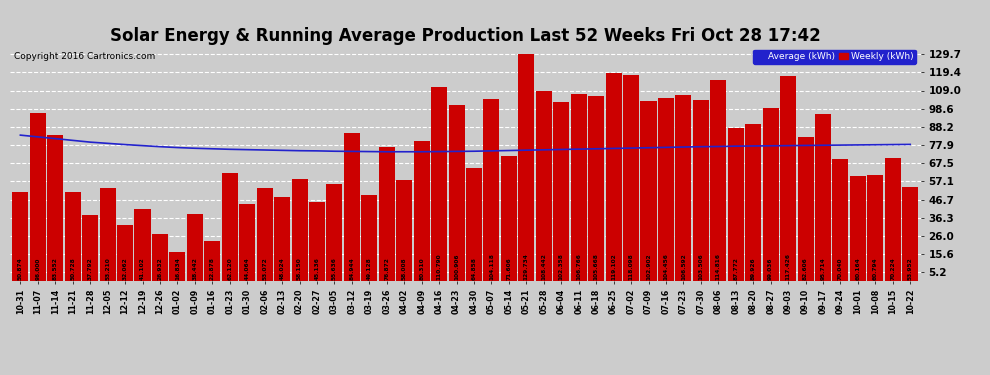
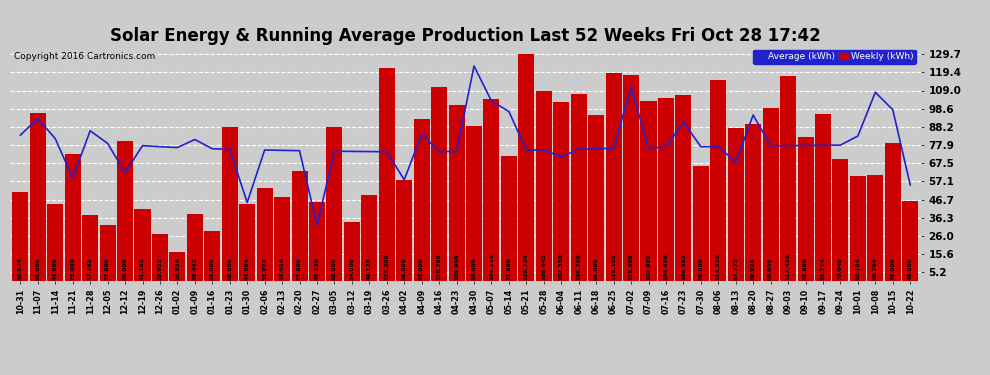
Average (kWh)/11-07: 82 -> 93
Weekly (kWh)/11-14: 84 -> 44
Weekly (kWh)/11-21: 51 -> 73
Average (kWh)/11-21: 80 -> 59
Average (kWh)/11-28: 80 -> 86
Weekly (kWh)/12-05: 53 -> 32
Weekly (kWh)/12-12: 32 -> 80
Average (kWh)/12-12: 78 -> 62
Average (kWh)/01-09: 76 -> 81
Weekly (kWh)/01-16: 23 -> 29
Weekly (kWh)/01-23: 62 -> 88
Average (kWh)/01-30: 75 -> 45
Weekly (kWh)/02-20: 58 -> 63
Average (kWh)/02-27: 74 -> 32
Weekly (kWh)/03-05: 56 -> 88
Weekly (kWh)/03-12: 85 -> 34
Weekly (kWh)/03-26: 77 -> 122
Average (kWh)/04-02: 74 -> 58
Weekly (kWh)/04-09: 80 -> 93
Average (kWh)/04-09: 74 -> 84
Weekly (kWh)/04-30: 65 -> 89
Average (kWh)/04-30: 74 -> 123
Average (kWh)/05-07: 74 -> 103
Average (kWh)/05-14: 75 -> 97
Average (kWh)/06-04: 75 -> 71
Weekly (kWh)/06-18: 106 -> 95
Average (kWh)/07-02: 76 -> 111
Average (kWh)/07-23: 77 -> 91
Weekly (kWh)/07-30: 104 -> 66
Average (kWh)/08-13: 77 -> 68
Average (kWh)/08-20: 77 -> 95
Average (kWh)/10-01: 78 -> 83
Average (kWh)/10-08: 78 -> 108
Weekly (kWh)/10-15: 70 -> 79
Average (kWh)/10-15: 78 -> 98
Weekly (kWh)/10-22: 54 -> 46
Average (kWh)/10-22: 78 -> 55
